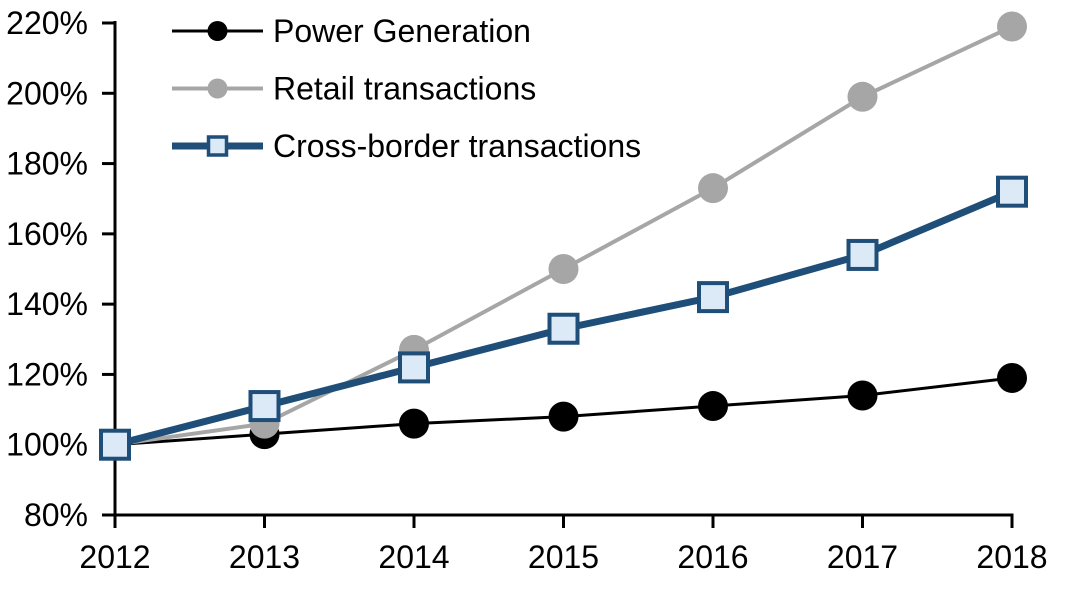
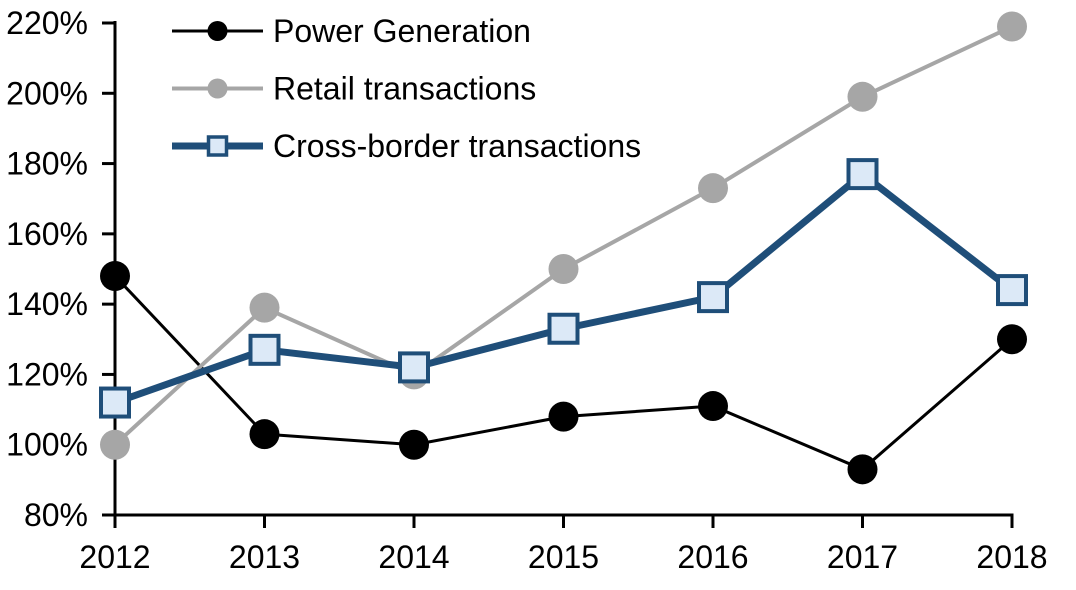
Power Generation/2012: 100% -> 148%
Cross-border transactions/2012: 100% -> 112%
Retail transactions/2013: 106% -> 139%
Cross-border transactions/2013: 111% -> 127%
Power Generation/2014: 106% -> 100%
Retail transactions/2014: 127% -> 120%
Power Generation/2017: 114% -> 93%
Cross-border transactions/2017: 154% -> 177%
Power Generation/2018: 119% -> 130%
Cross-border transactions/2018: 172% -> 144%
